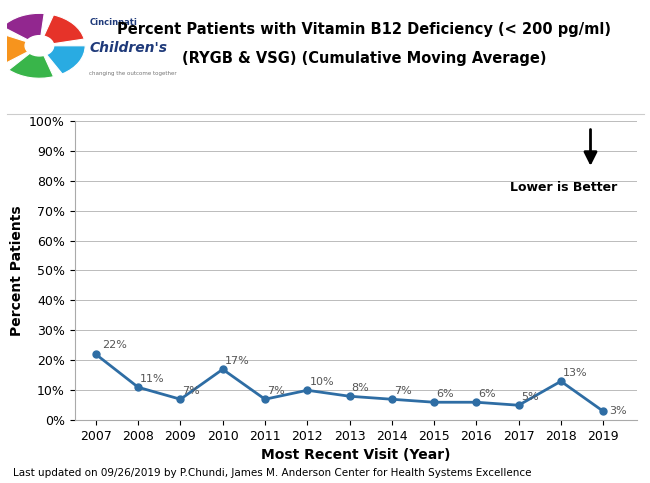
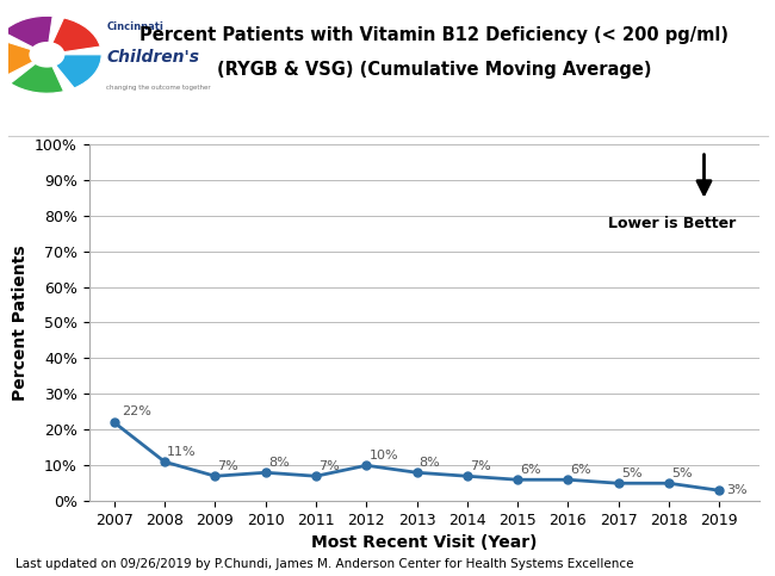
2010: 17% -> 8%
2018: 13% -> 5%
